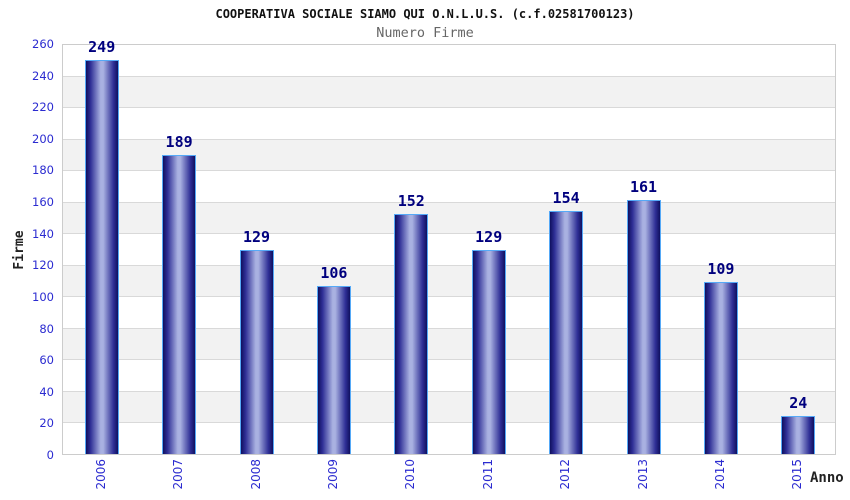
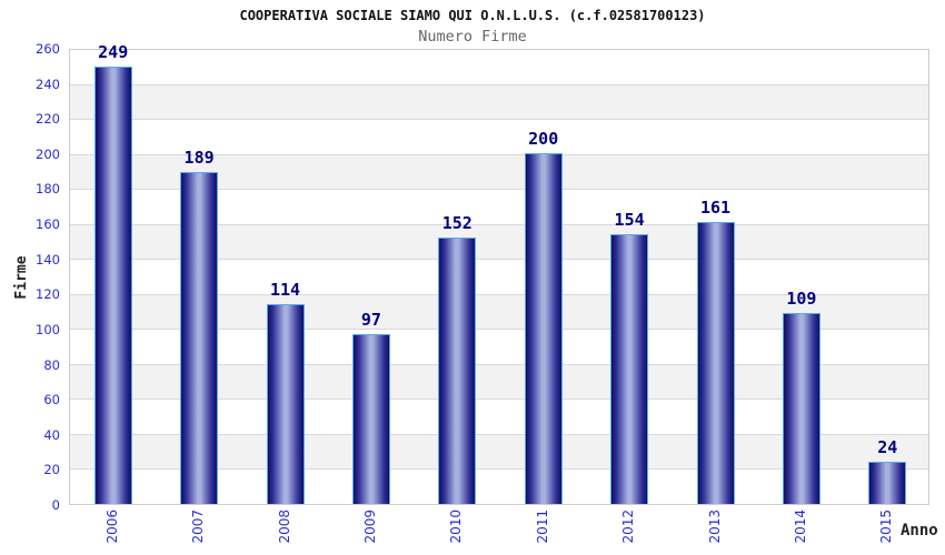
2008: 129 -> 114
2009: 106 -> 97
2011: 129 -> 200
